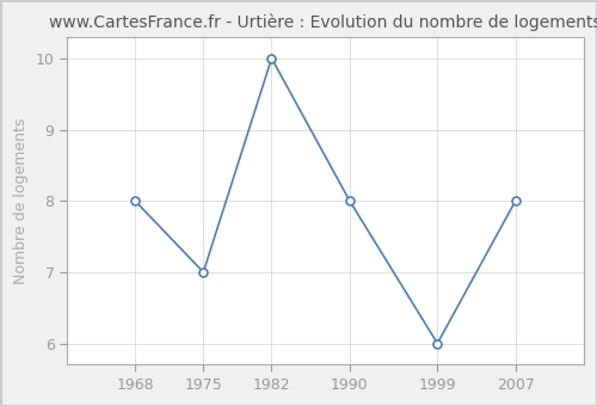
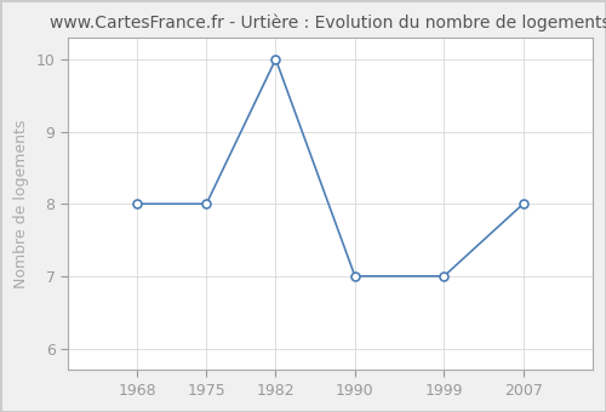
1975: 7 -> 8
1990: 8 -> 7
1999: 6 -> 7
